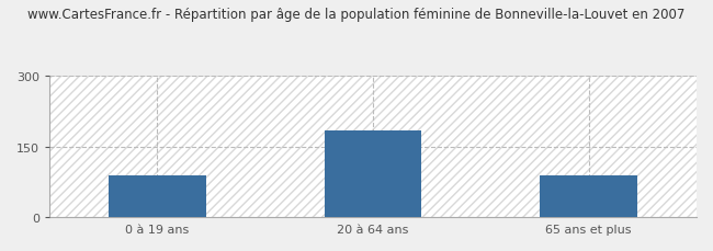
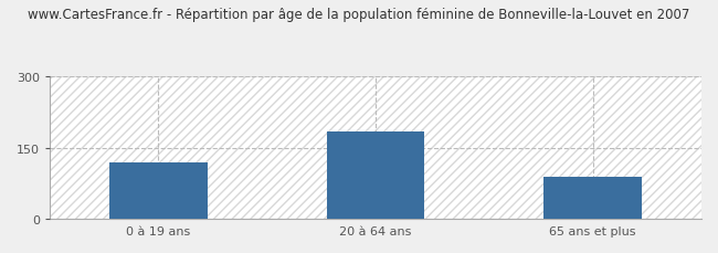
0 à 19 ans: 90 -> 120
